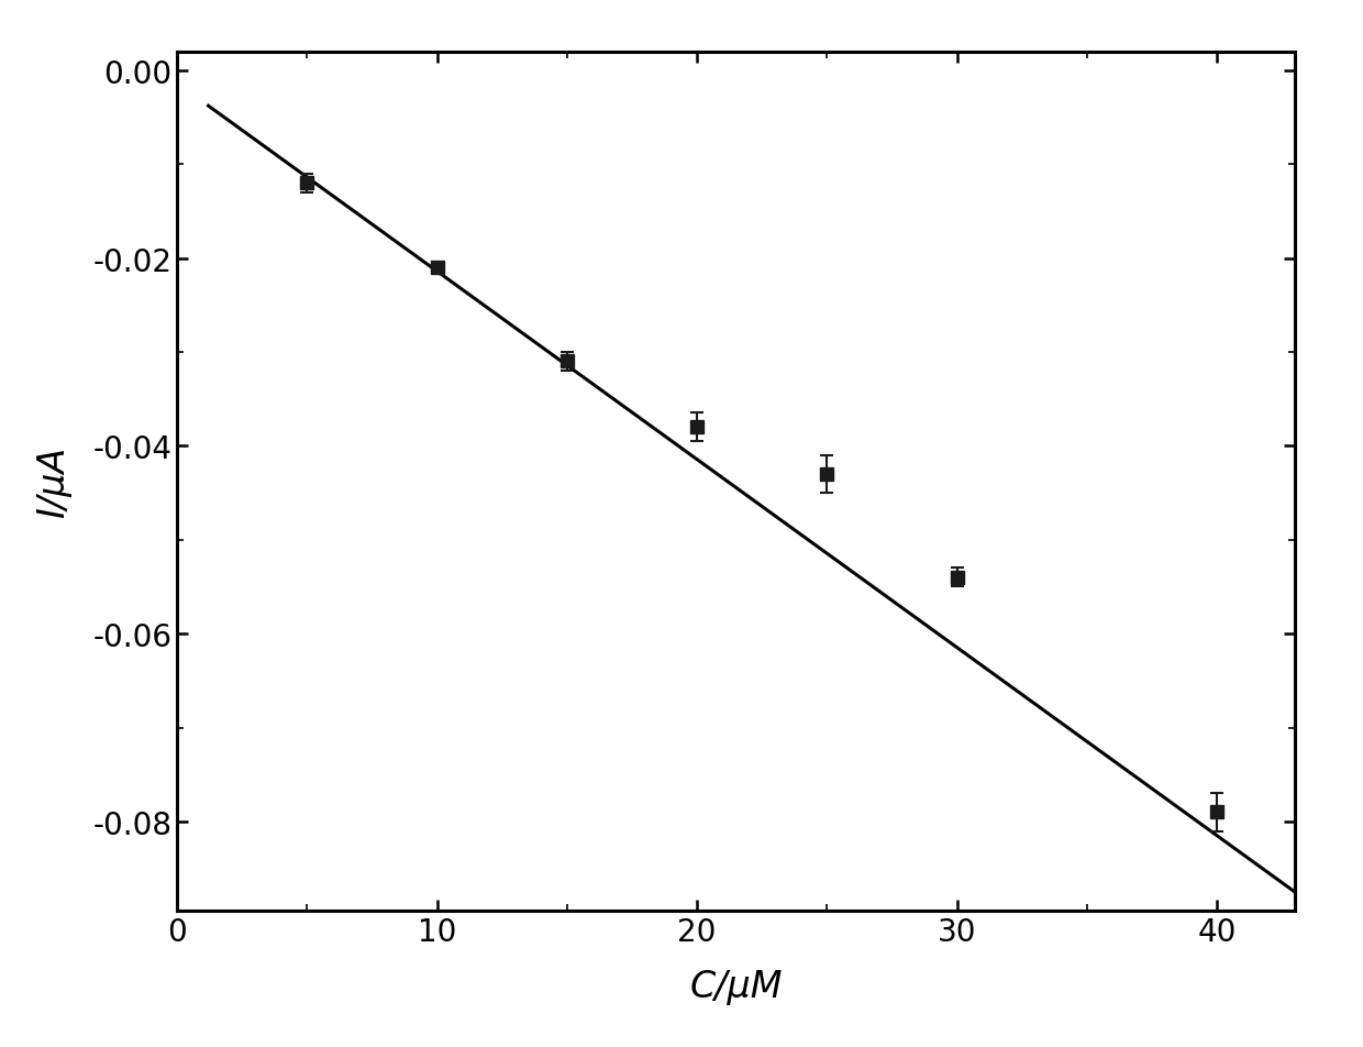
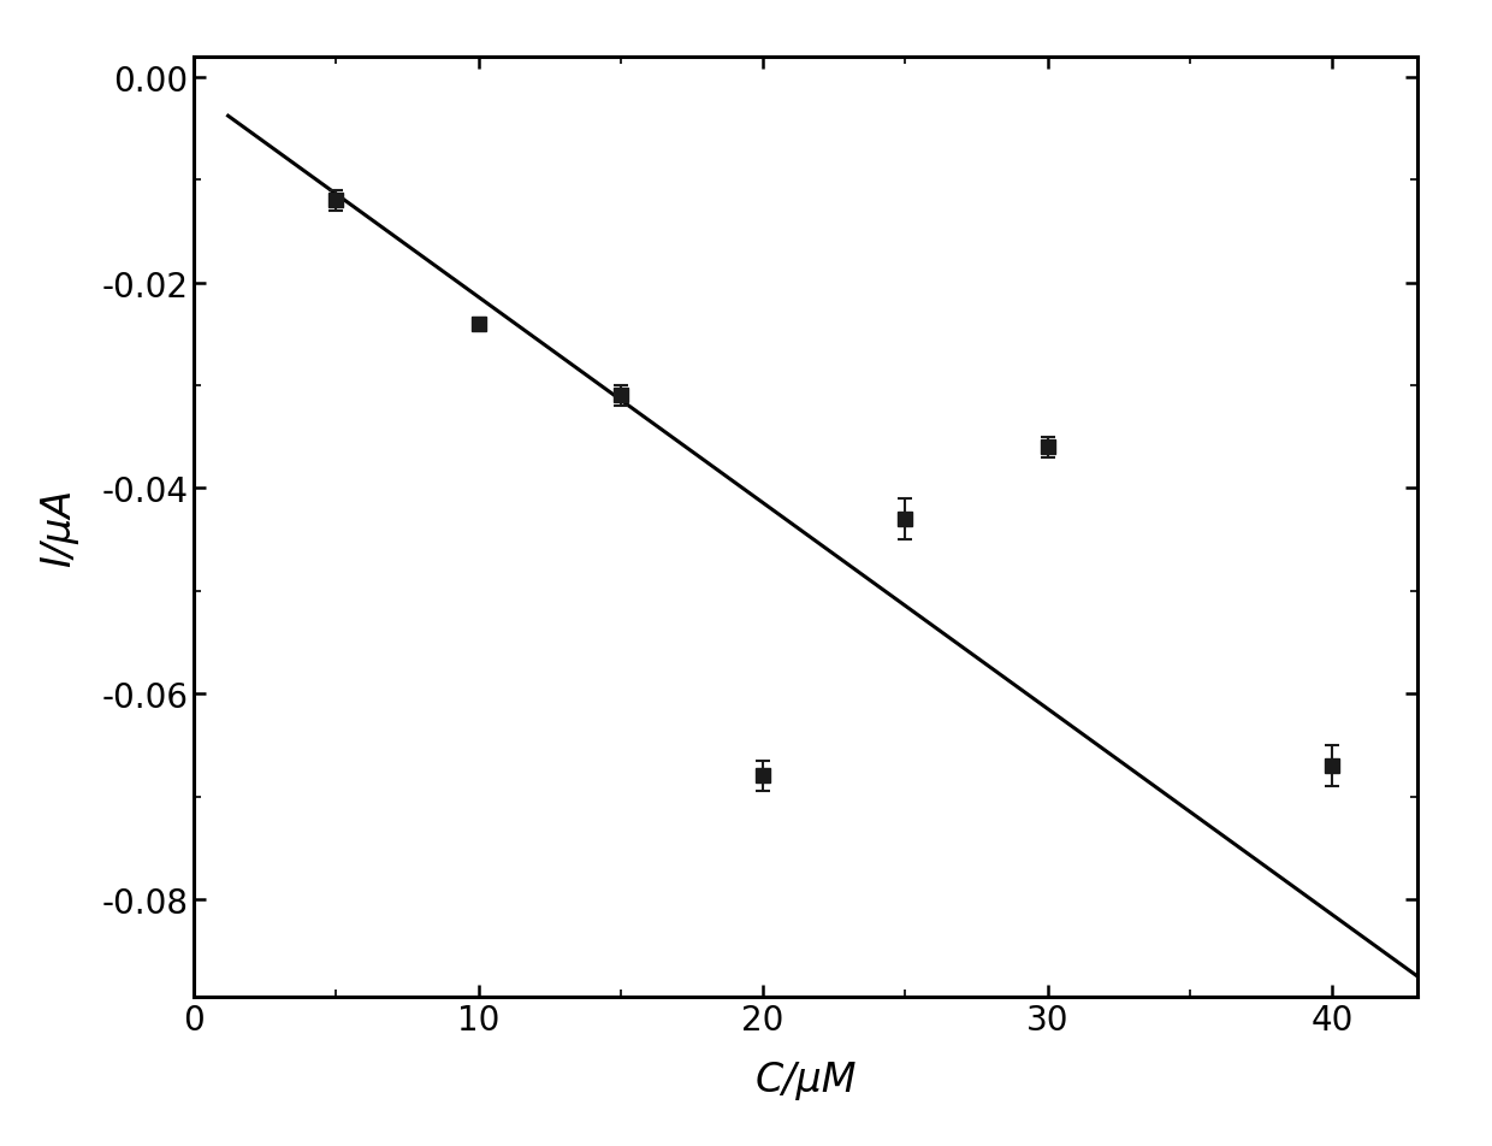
10: -0.021 -> -0.024
20: -0.038 -> -0.068
30: -0.054 -> -0.036
40: -0.079 -> -0.067
